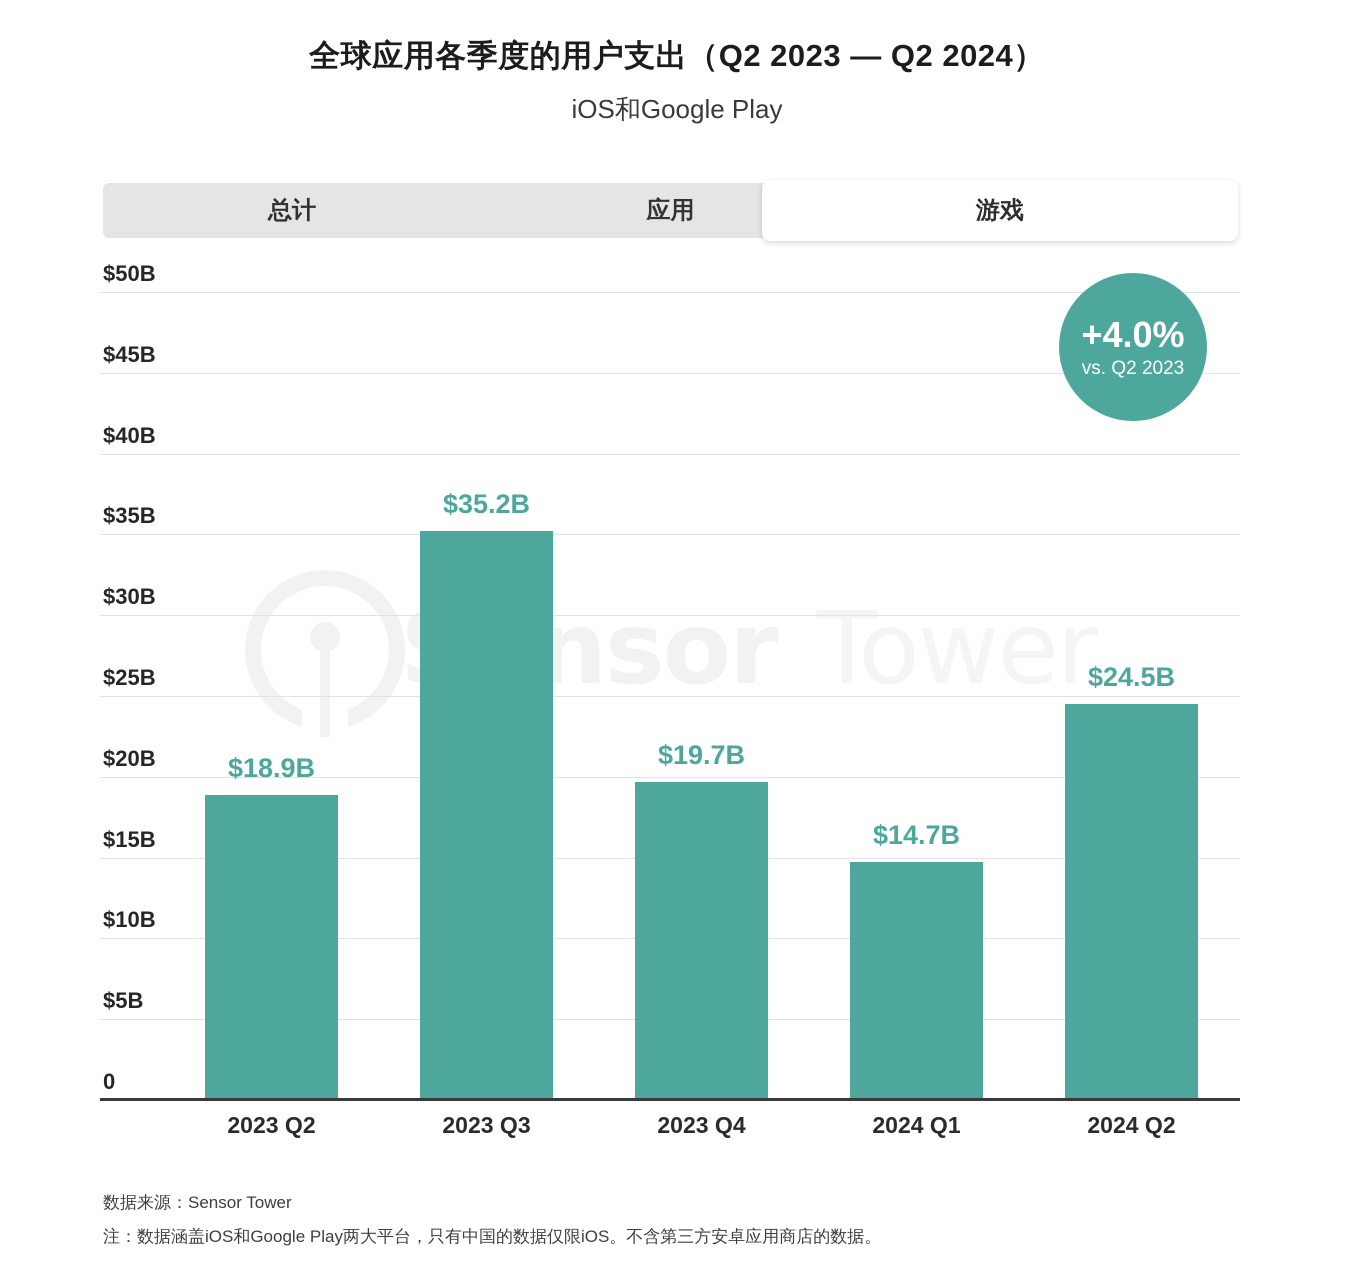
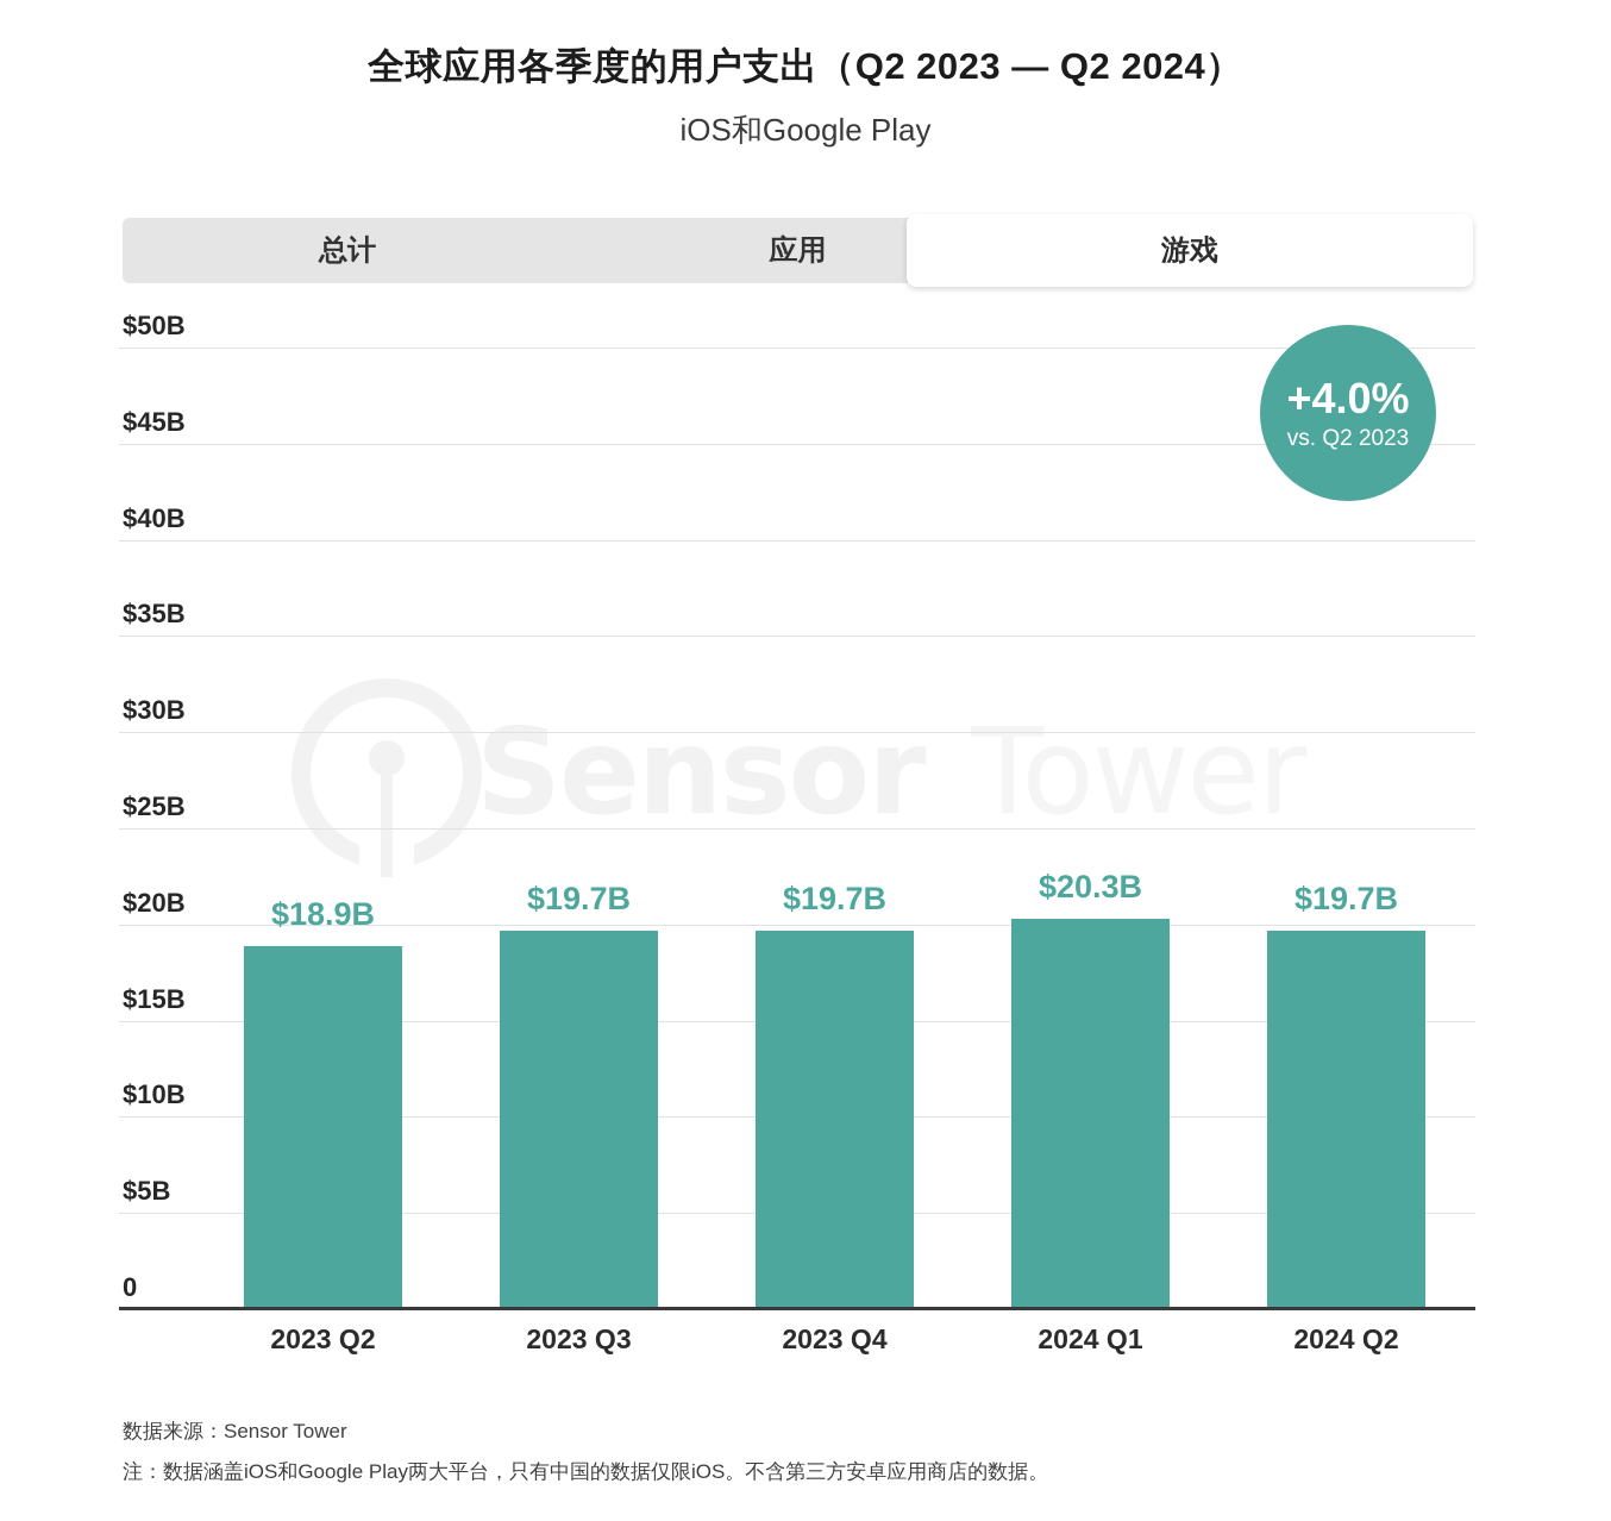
2023 Q3: $35.2B -> $19.7B
2024 Q1: $14.7B -> $20.3B
2024 Q2: $24.5B -> $19.7B
